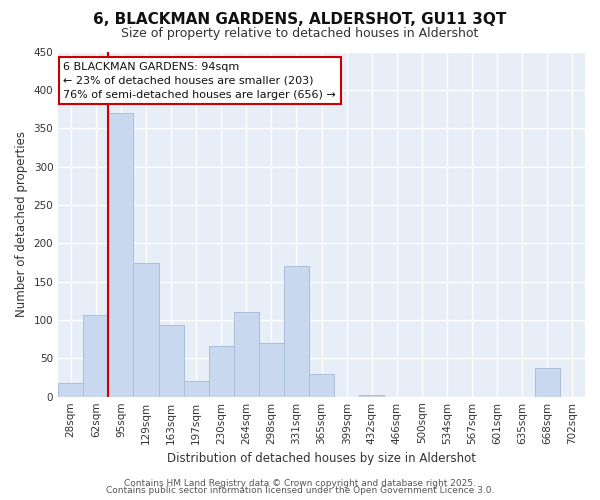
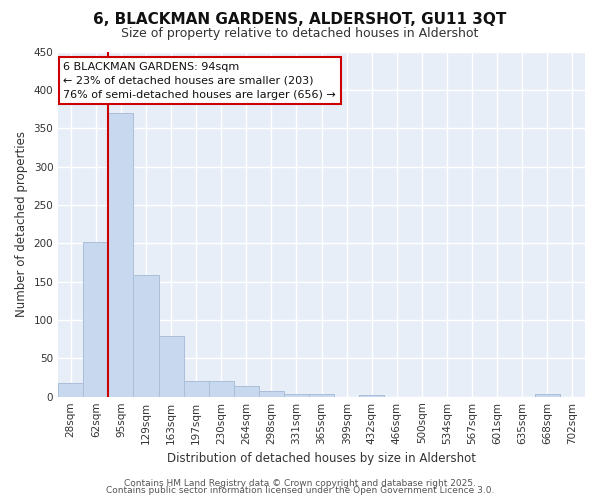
62sqm: 106 -> 201
129sqm: 174 -> 158
163sqm: 94 -> 79
230sqm: 66 -> 20
264sqm: 110 -> 14
298sqm: 70 -> 7
331sqm: 170 -> 4
365sqm: 30 -> 4
668sqm: 38 -> 4
